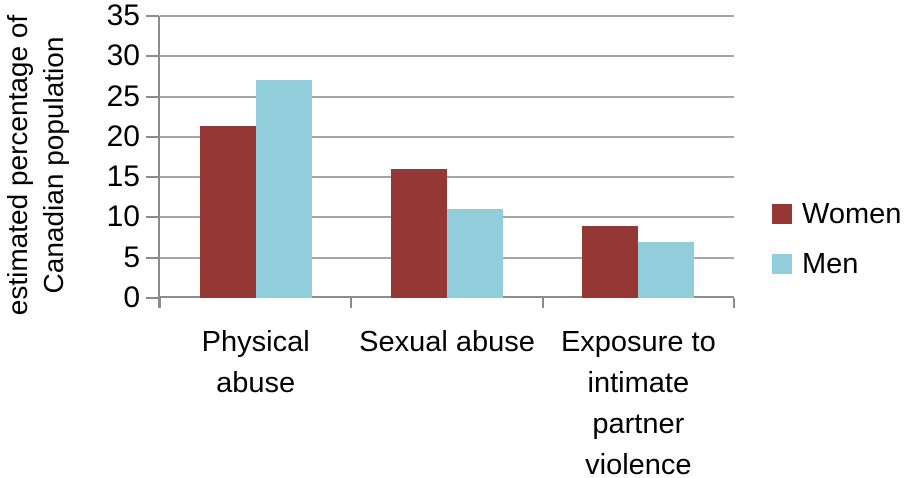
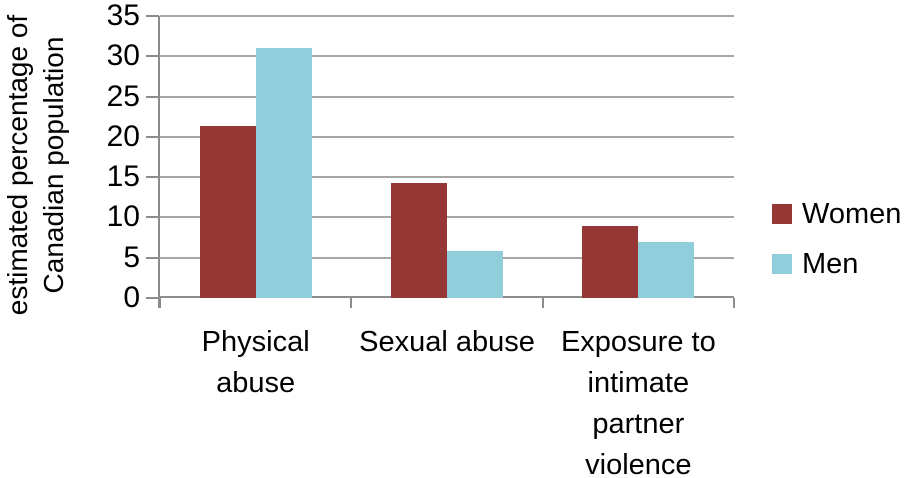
Men/Physical abuse: 27 -> 31
Women/Sexual abuse: 16 -> 14
Men/Sexual abuse: 11 -> 6
